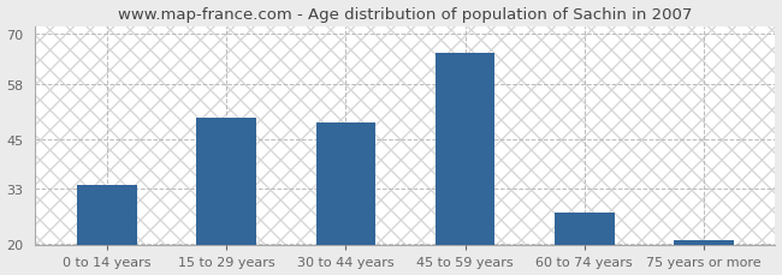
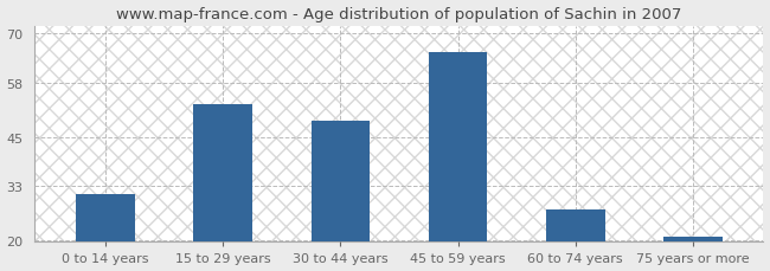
0 to 14 years: 34.0 -> 31.0
15 to 29 years: 50.0 -> 53.0
